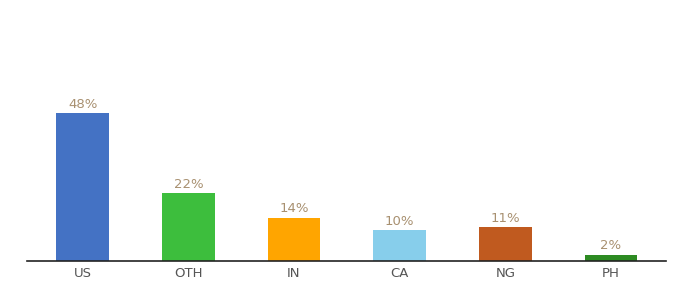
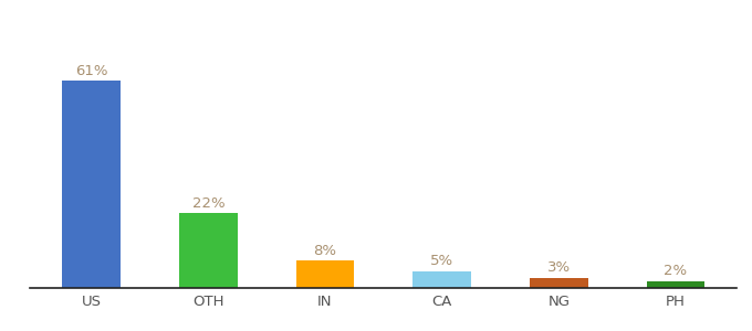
US: 48% -> 61%
IN: 14% -> 8%
CA: 10% -> 5%
NG: 11% -> 3%
